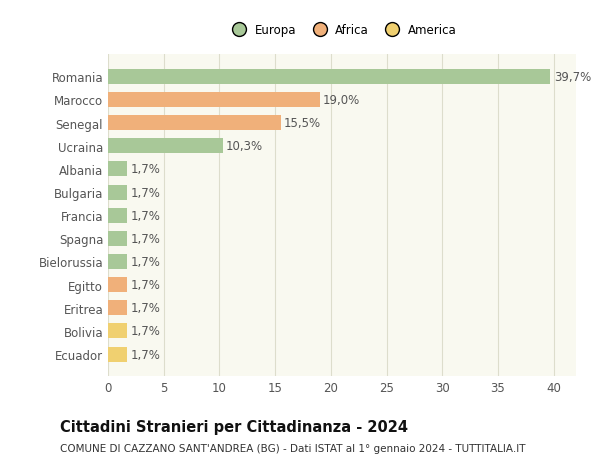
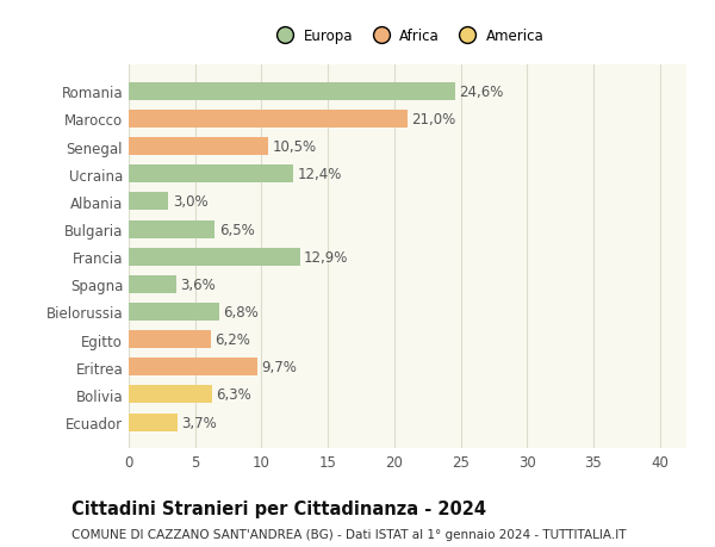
Romania: 39,7% -> 24,6%
Marocco: 19,0% -> 21,0%
Senegal: 15,5% -> 10,5%
Ucraina: 10,3% -> 12,4%
Albania: 1,7% -> 3,0%
Bulgaria: 1,7% -> 6,5%
Francia: 1,7% -> 12,9%
Spagna: 1,7% -> 3,6%
Bielorussia: 1,7% -> 6,8%
Egitto: 1,7% -> 6,2%
Eritrea: 1,7% -> 9,7%
Bolivia: 1,7% -> 6,3%
Ecuador: 1,7% -> 3,7%
